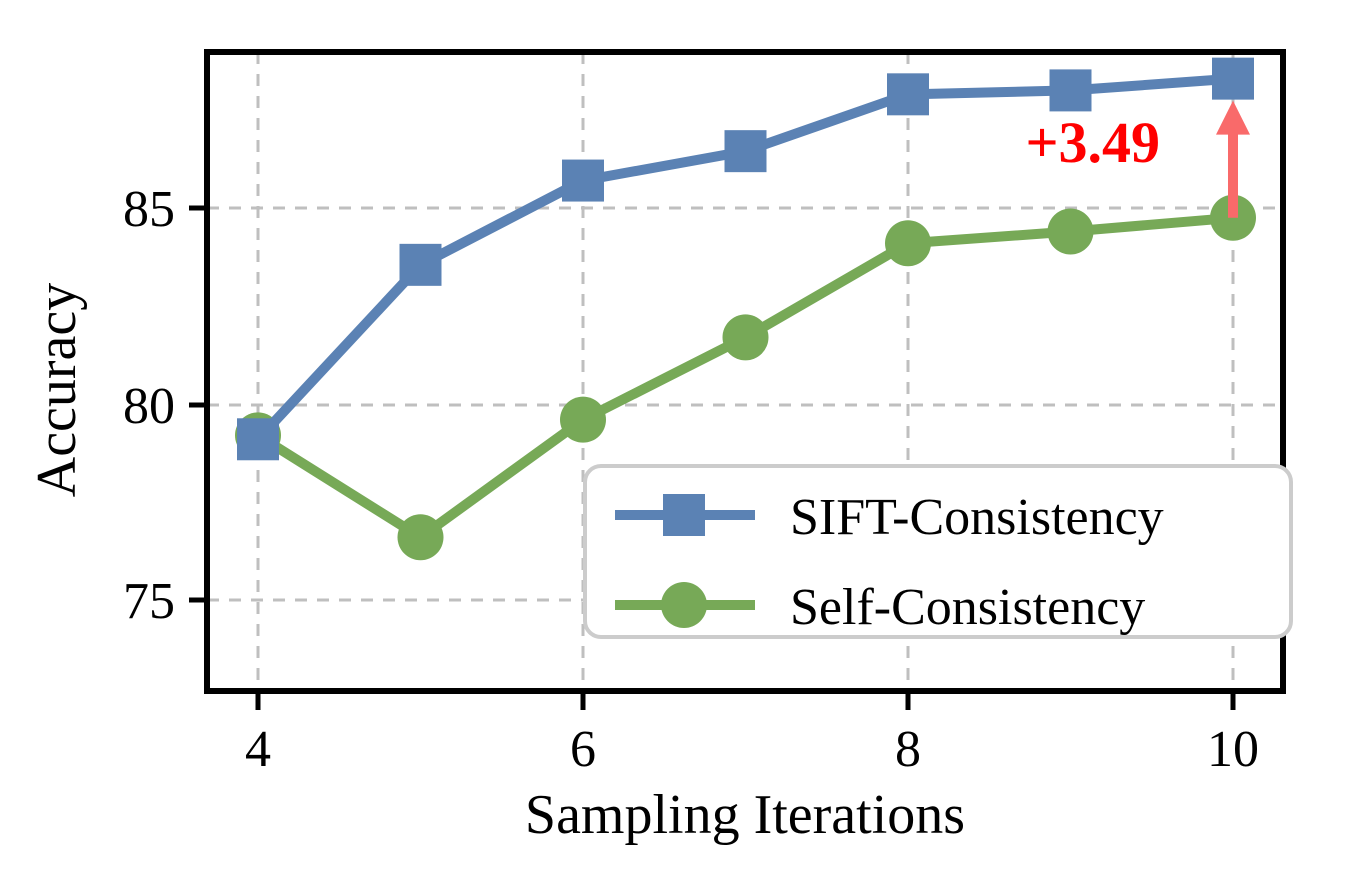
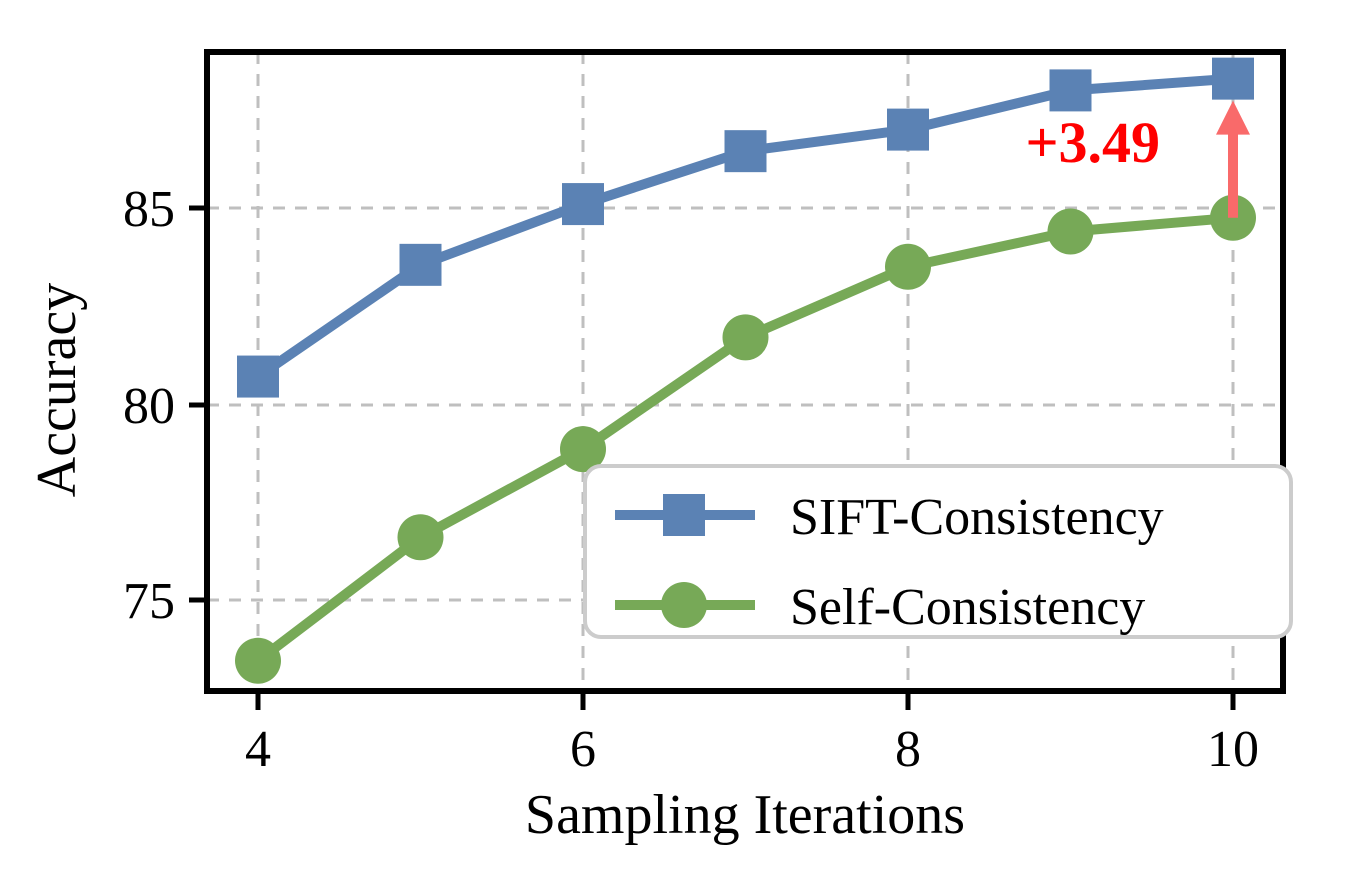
SIFT-Consistency/4: 79.1 -> 80.7
Self-Consistency/4: 79.2 -> 73.5
SIFT-Consistency/6: 85.7 -> 85.1
Self-Consistency/6: 79.6 -> 78.8
SIFT-Consistency/8: 87.9 -> 87.0
Self-Consistency/8: 84.1 -> 83.5
